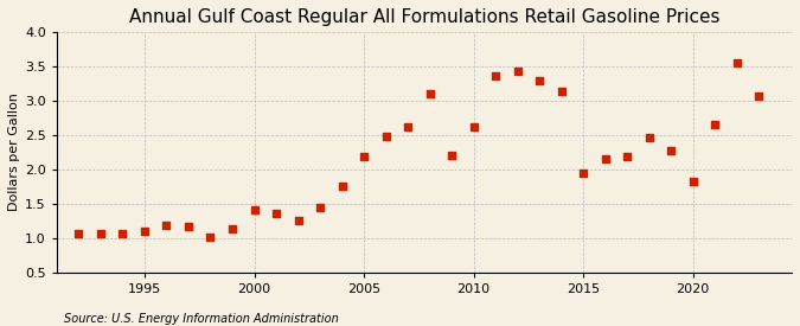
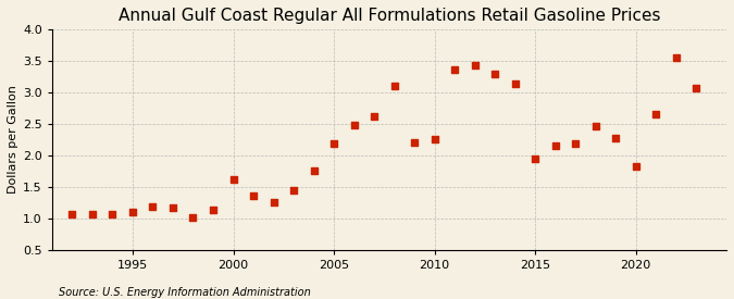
2000: 1.41 -> 1.62
2010: 2.62 -> 2.26
